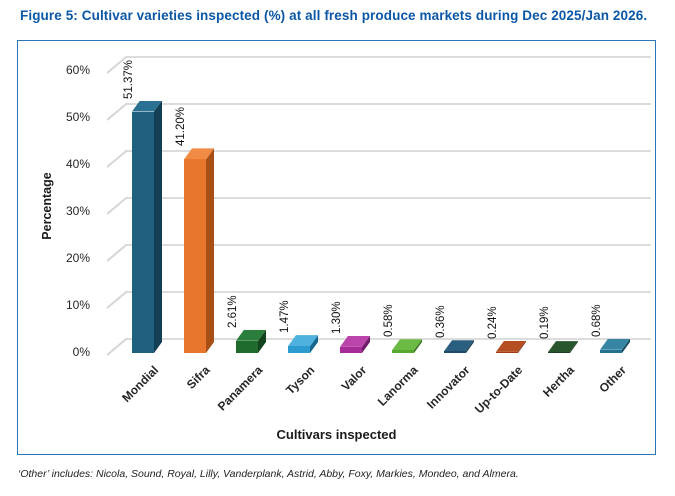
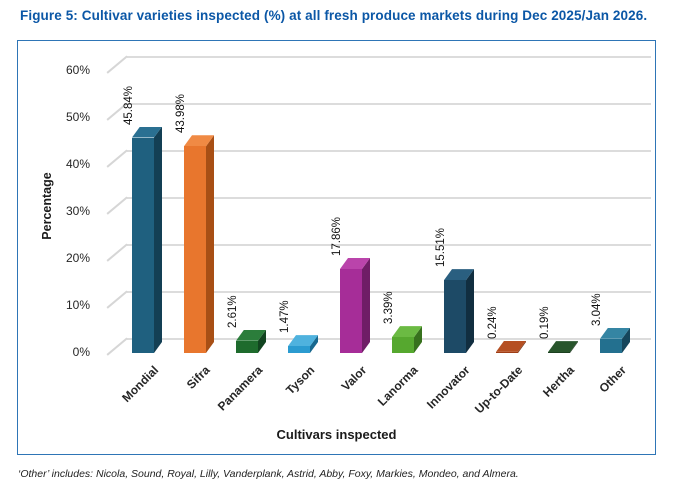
Mondial: 51.37% -> 45.84%
Sifra: 41.20% -> 43.98%
Valor: 1.30% -> 17.86%
Lanorma: 0.58% -> 3.39%
Innovator: 0.36% -> 15.51%
Other: 0.68% -> 3.04%
